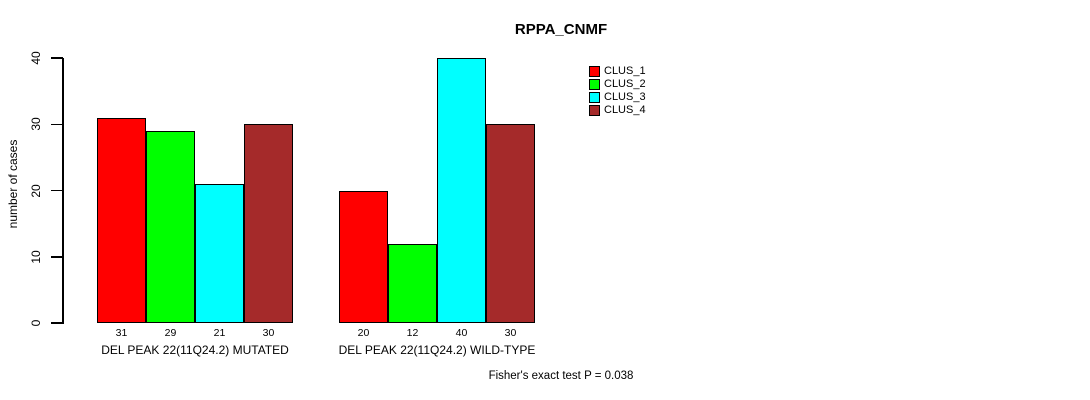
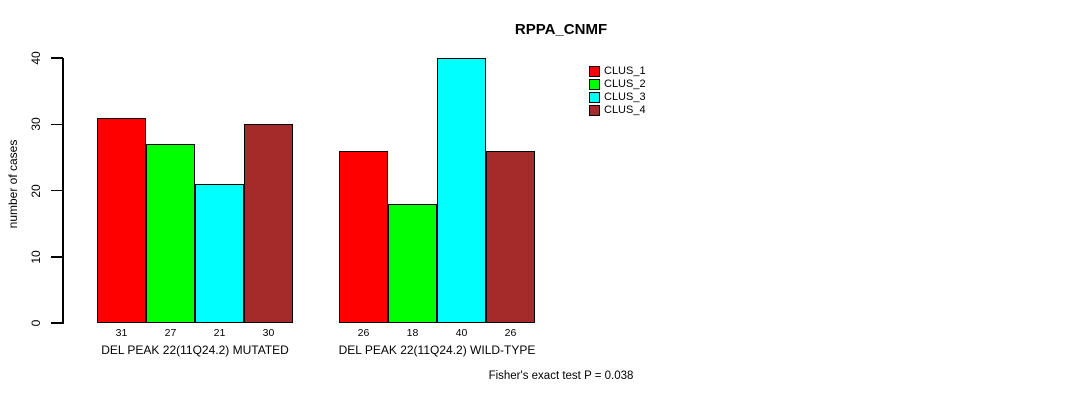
CLUS_2/DEL PEAK 22(11Q24.2) MUTATED: 29 -> 27
CLUS_1/DEL PEAK 22(11Q24.2) WILD-TYPE: 20 -> 26
CLUS_2/DEL PEAK 22(11Q24.2) WILD-TYPE: 12 -> 18
CLUS_4/DEL PEAK 22(11Q24.2) WILD-TYPE: 30 -> 26
